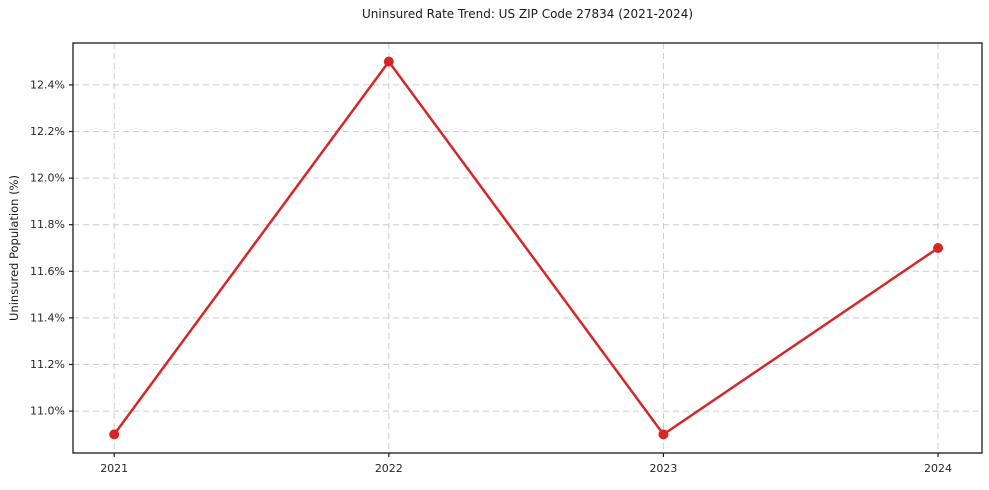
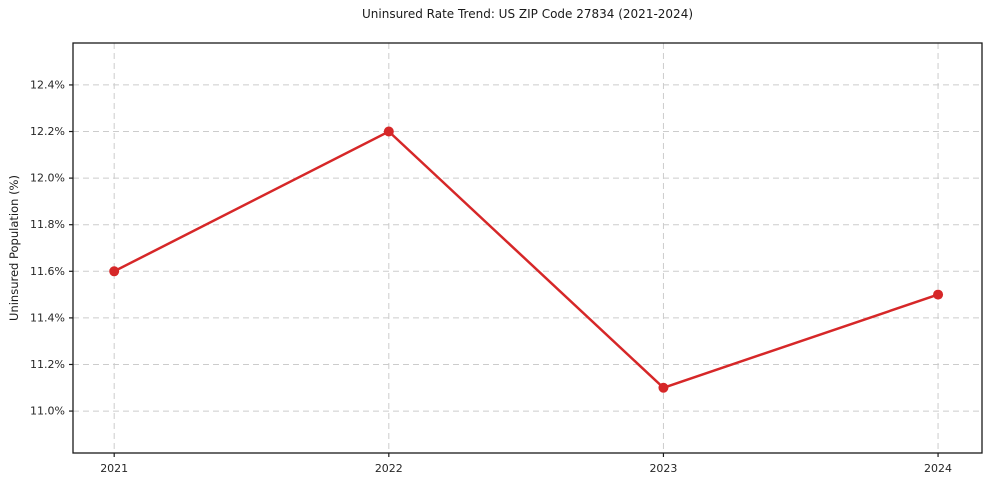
2021: 10.9% -> 11.6%
2022: 12.5% -> 12.2%
2023: 10.9% -> 11.1%
2024: 11.7% -> 11.5%
